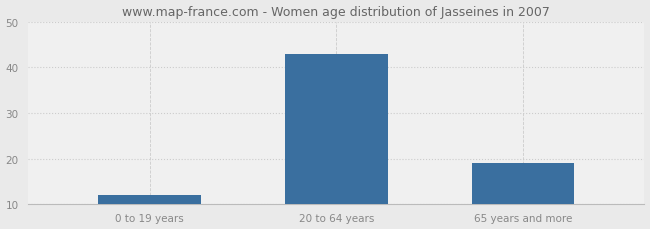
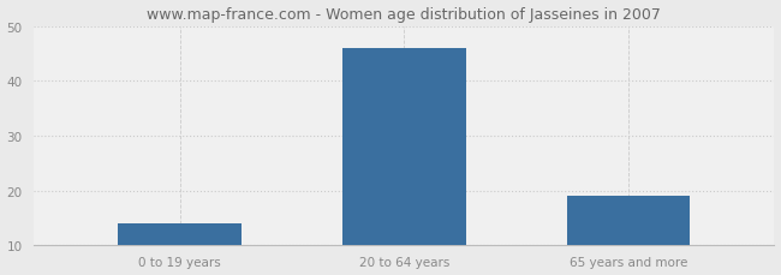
0 to 19 years: 12 -> 14
20 to 64 years: 43 -> 46
